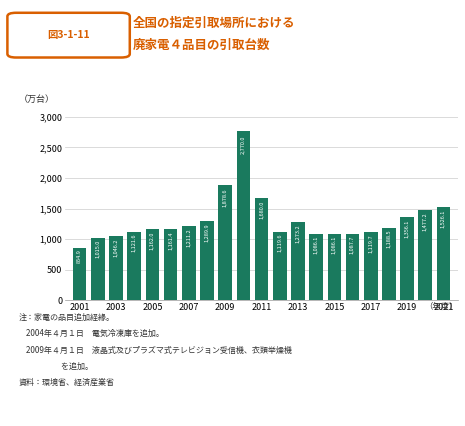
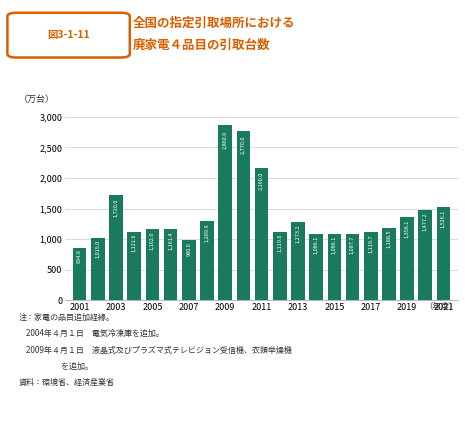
2003: 1,050 -> 1,720
2007: 1,210 -> 980
2009: 1,880 -> 2,860
2011: 1,680 -> 2,160
